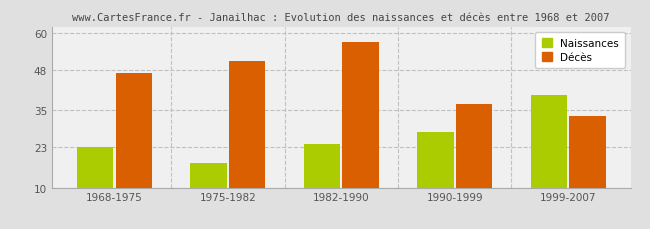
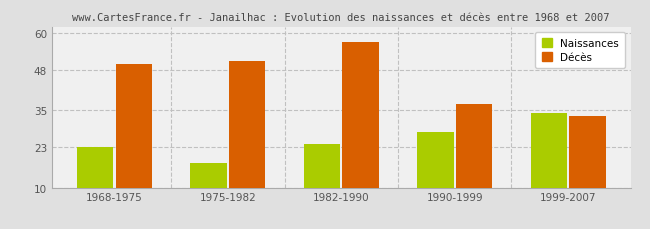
Décès/1968-1975: 47 -> 50
Naissances/1999-2007: 40 -> 34
